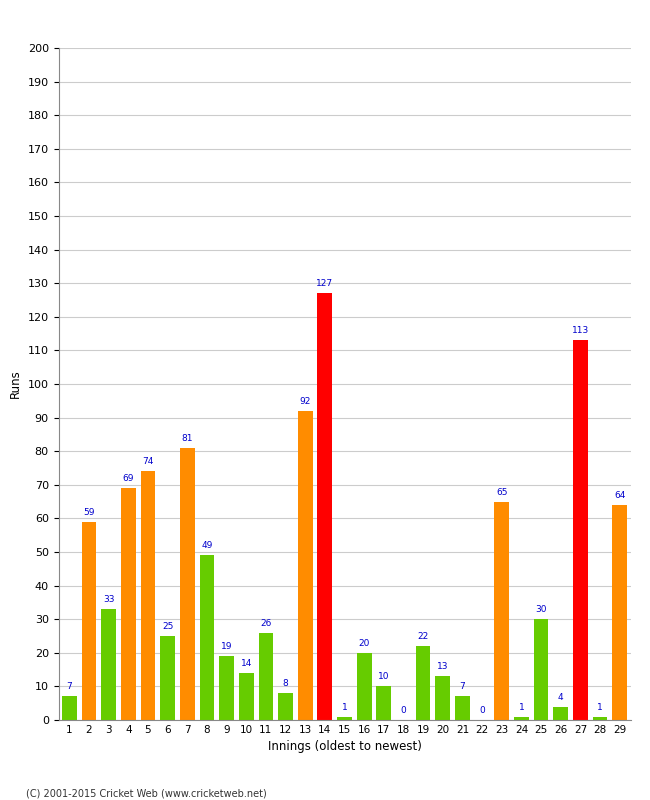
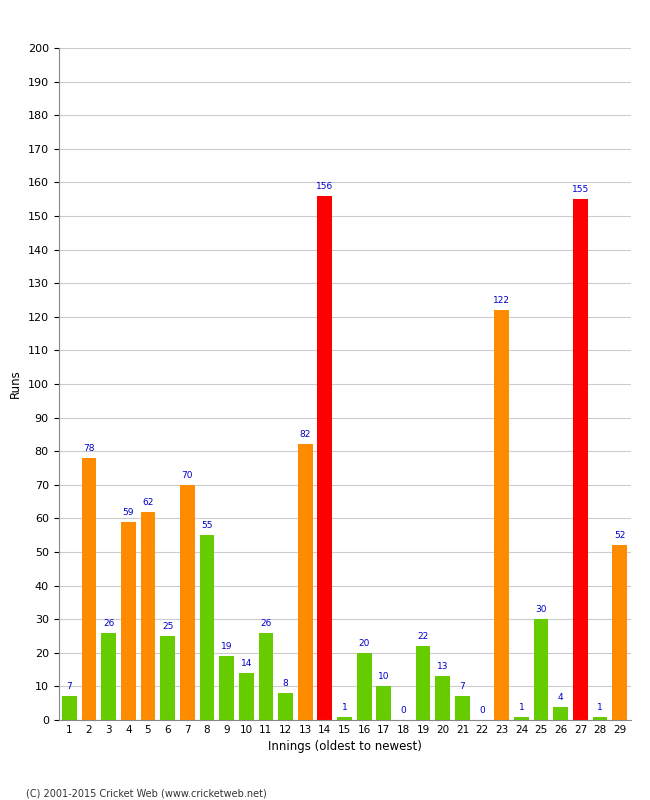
2: 59 -> 78
3: 33 -> 26
4: 69 -> 59
5: 74 -> 62
7: 81 -> 70
8: 49 -> 55
13: 92 -> 82
14: 127 -> 156
23: 65 -> 122
27: 113 -> 155
29: 64 -> 52
